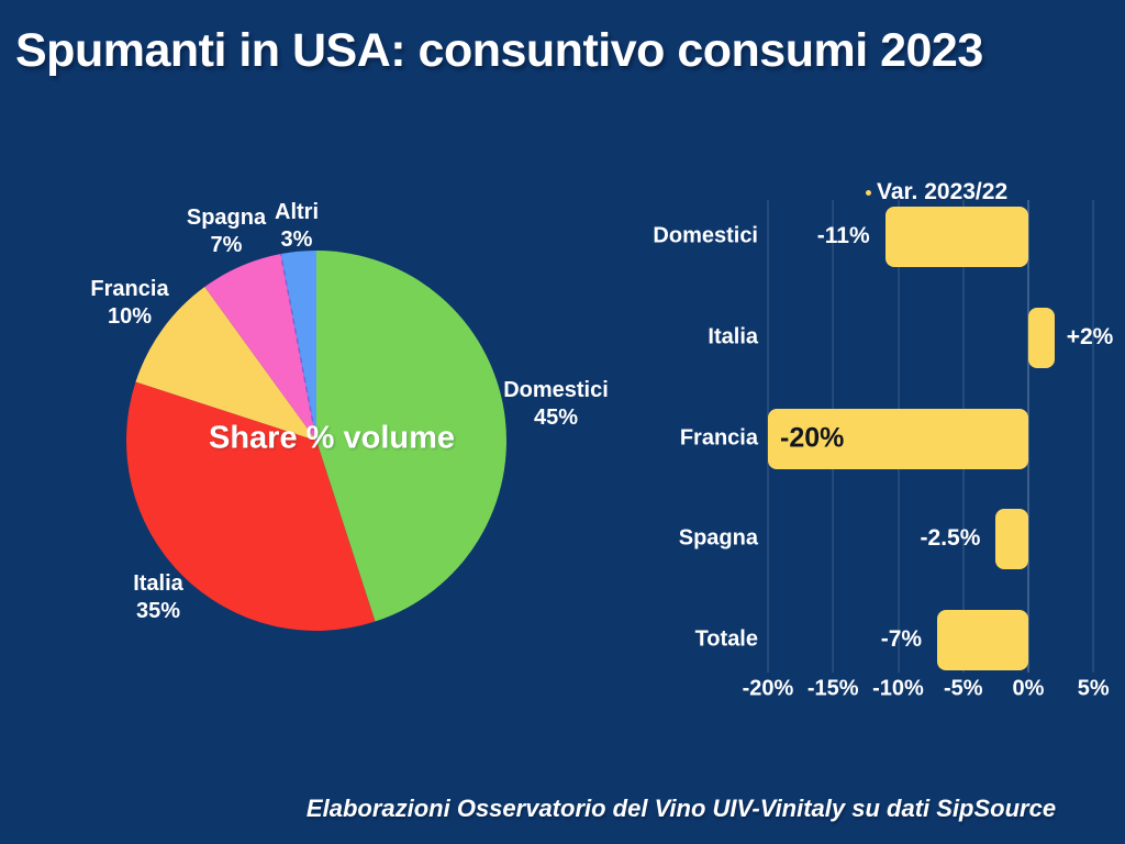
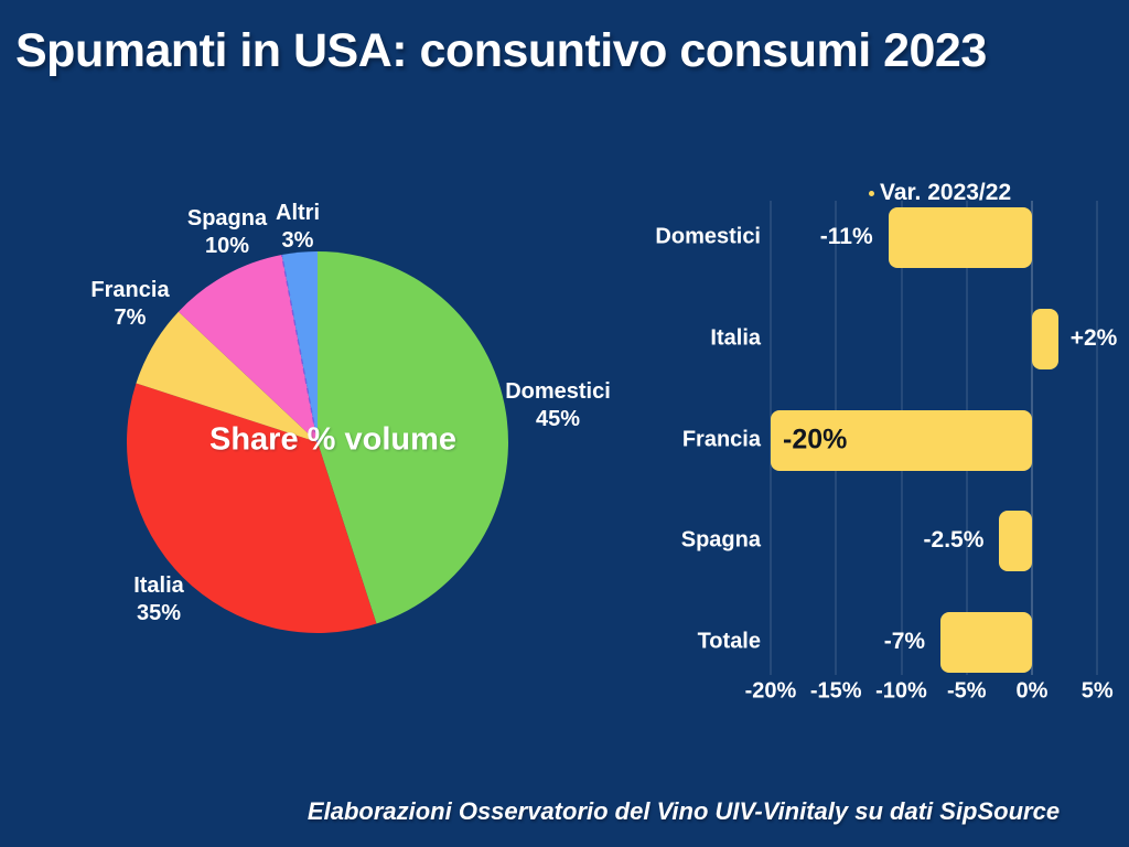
Share % volume/Francia: 10% -> 7%
Share % volume/Spagna: 7% -> 10%
